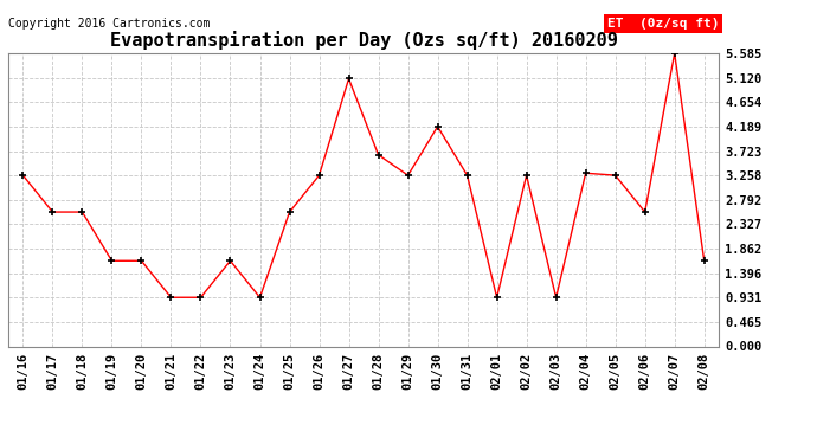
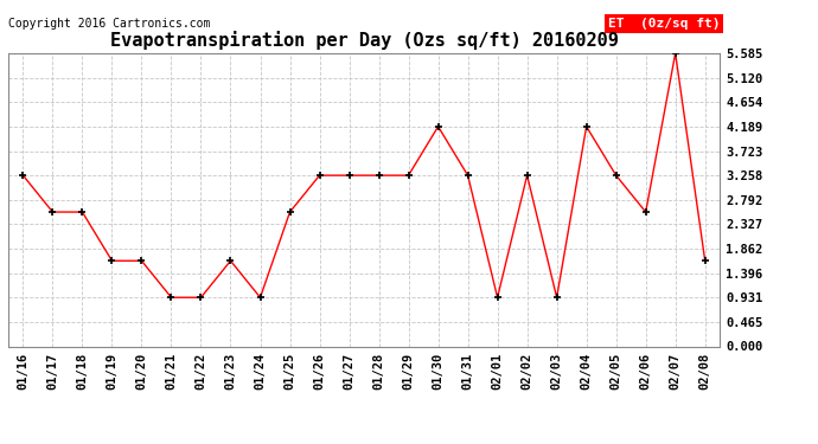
01/27: 5.10 -> 3.26
01/28: 3.65 -> 3.26
02/04: 3.30 -> 4.19
